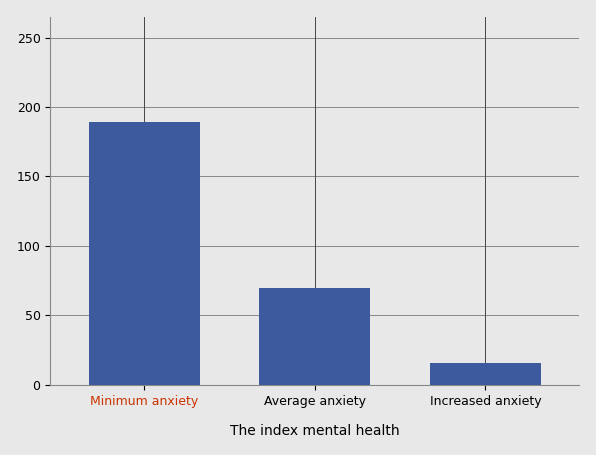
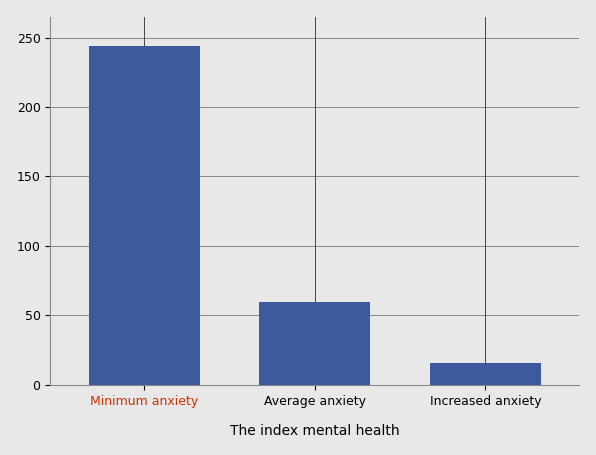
Minimum anxiety: 189 -> 244
Average anxiety: 70 -> 60
